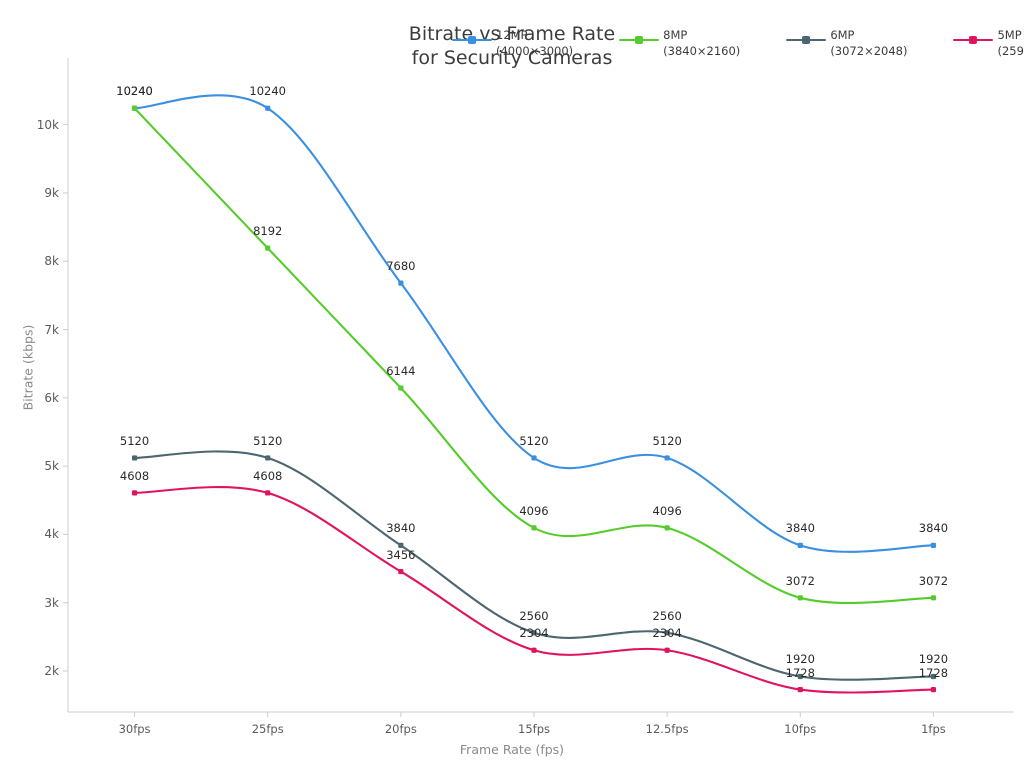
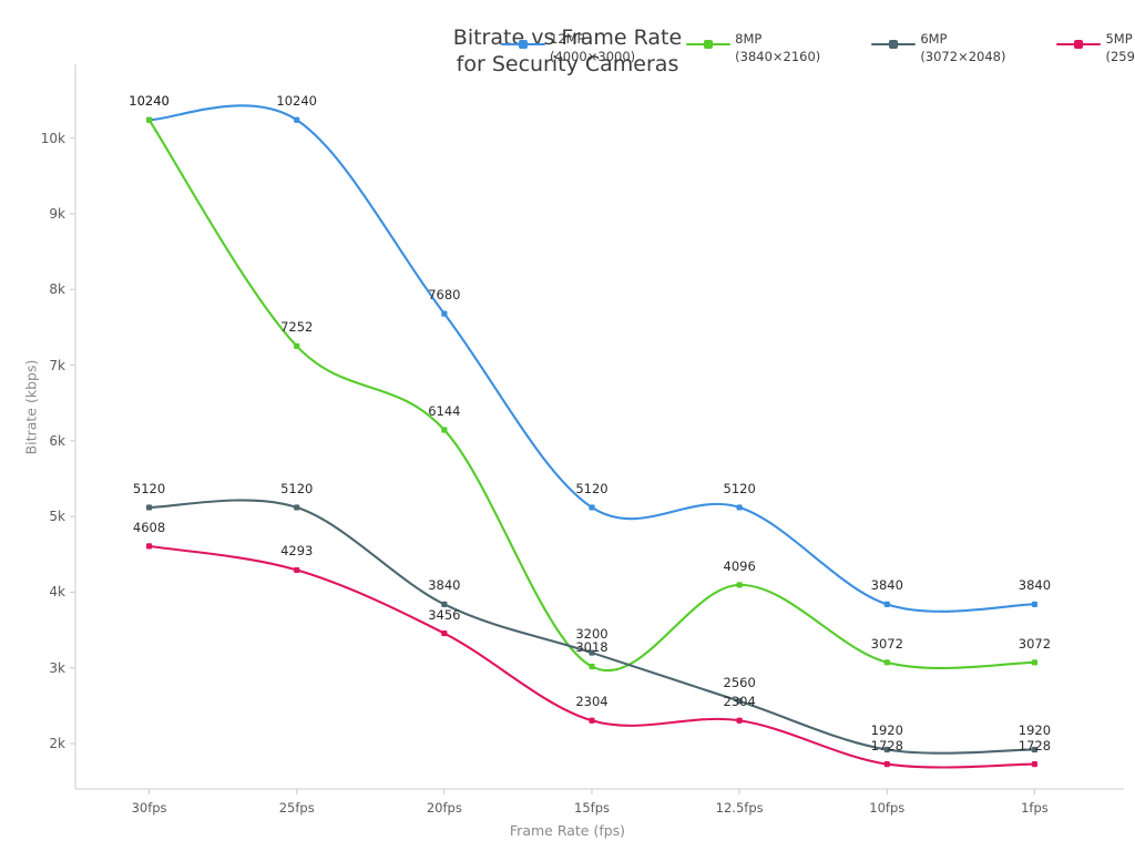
8MP/25fps: 8192 -> 7252
5MP/25fps: 4608 -> 4293
8MP/15fps: 4096 -> 3018
6MP/15fps: 2560 -> 3200
